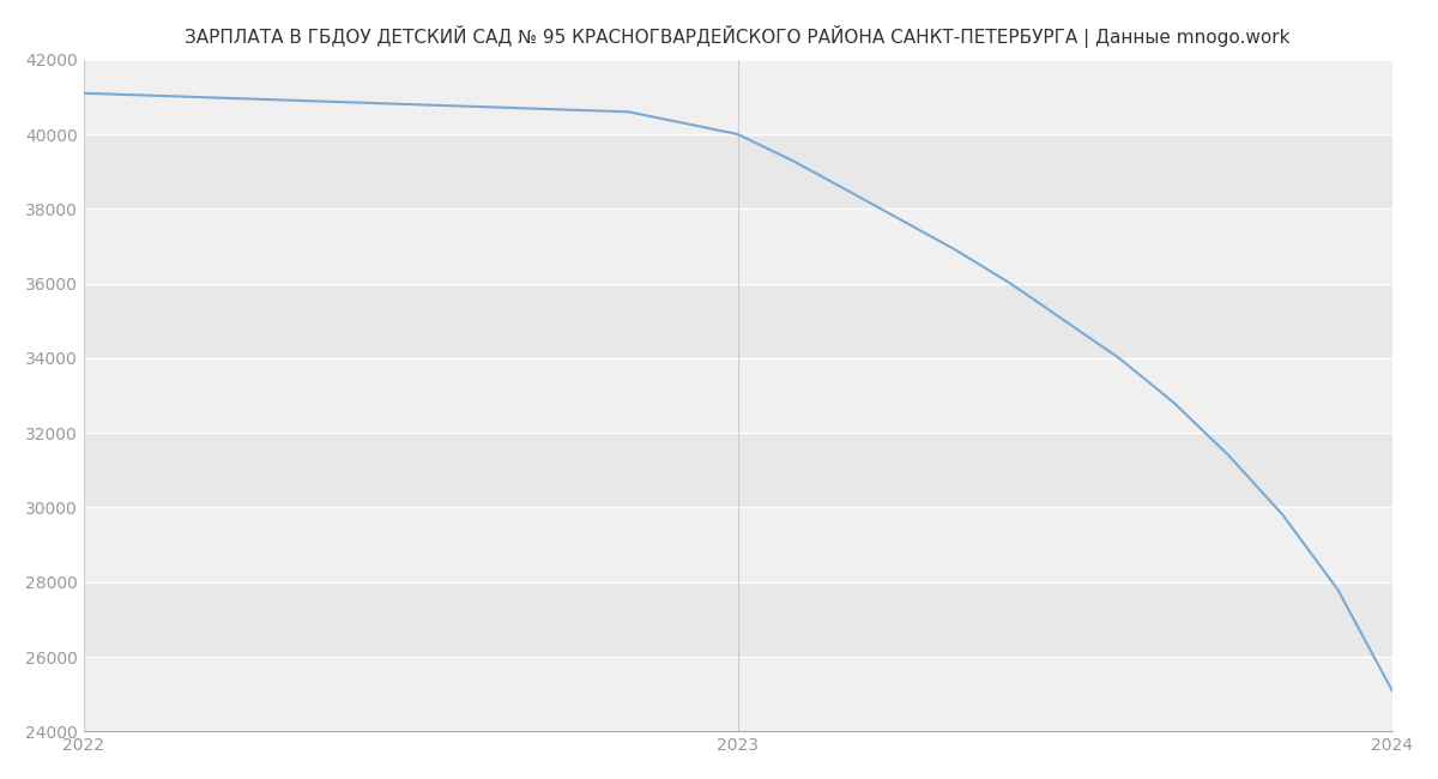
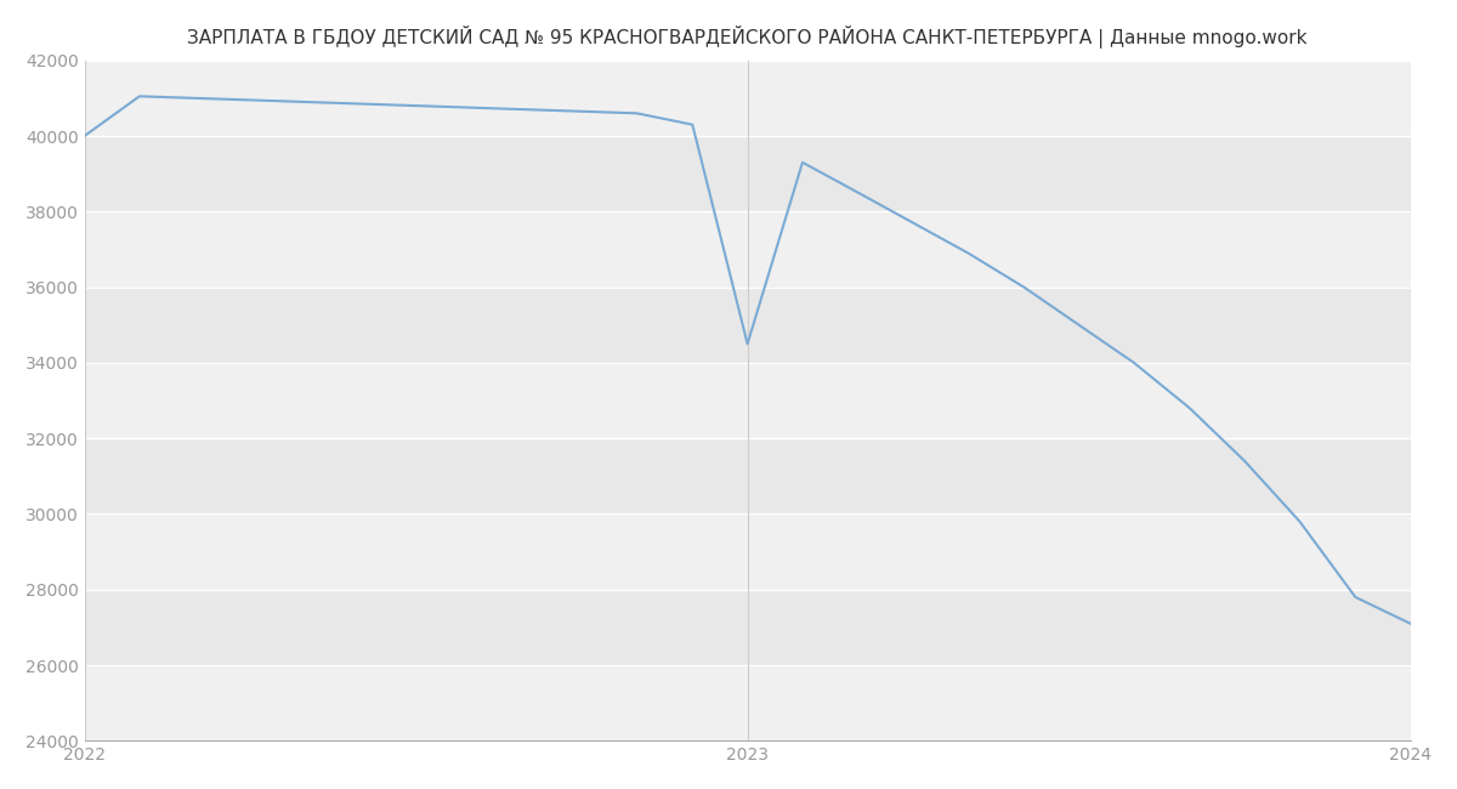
2022: 41100 -> 40000
2023: 40000 -> 34500
2024: 25100 -> 27100
